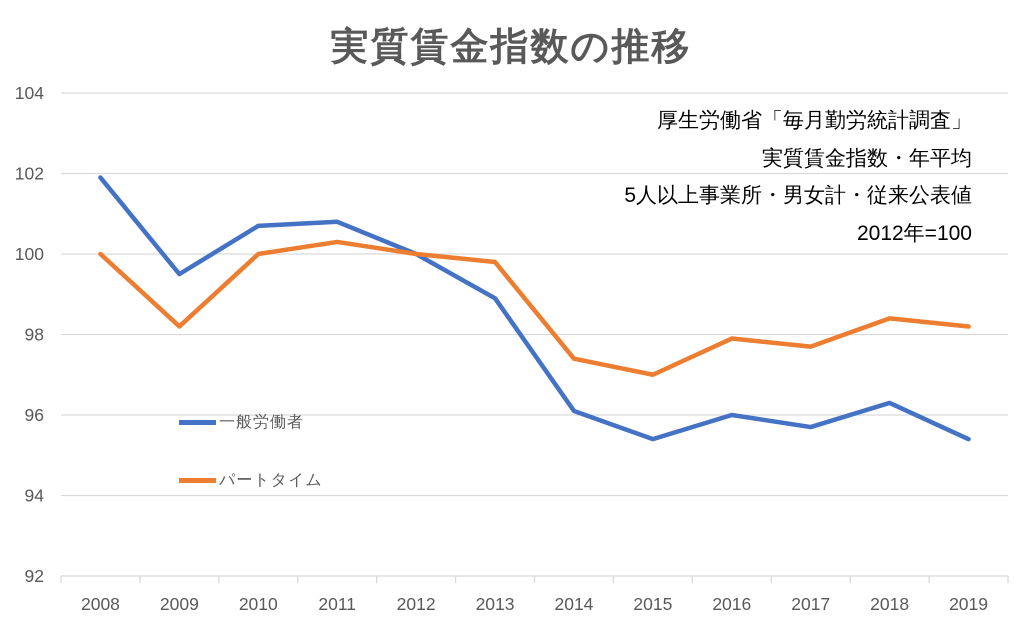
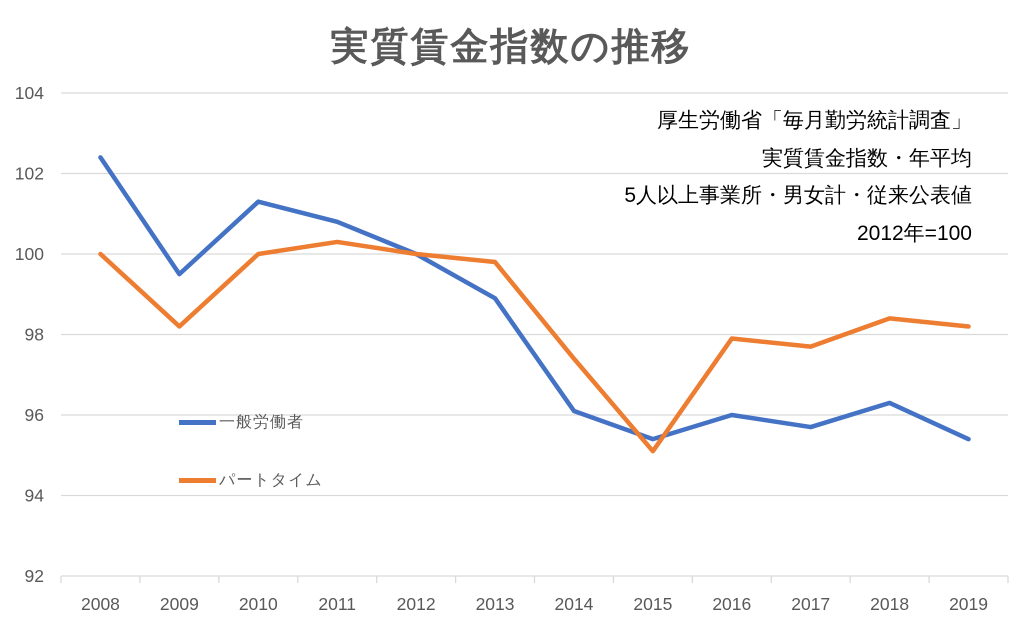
一般労働者/2008: 101.9 -> 102.4
一般労働者/2010: 100.7 -> 101.3
パートタイム/2015: 97.0 -> 95.1
